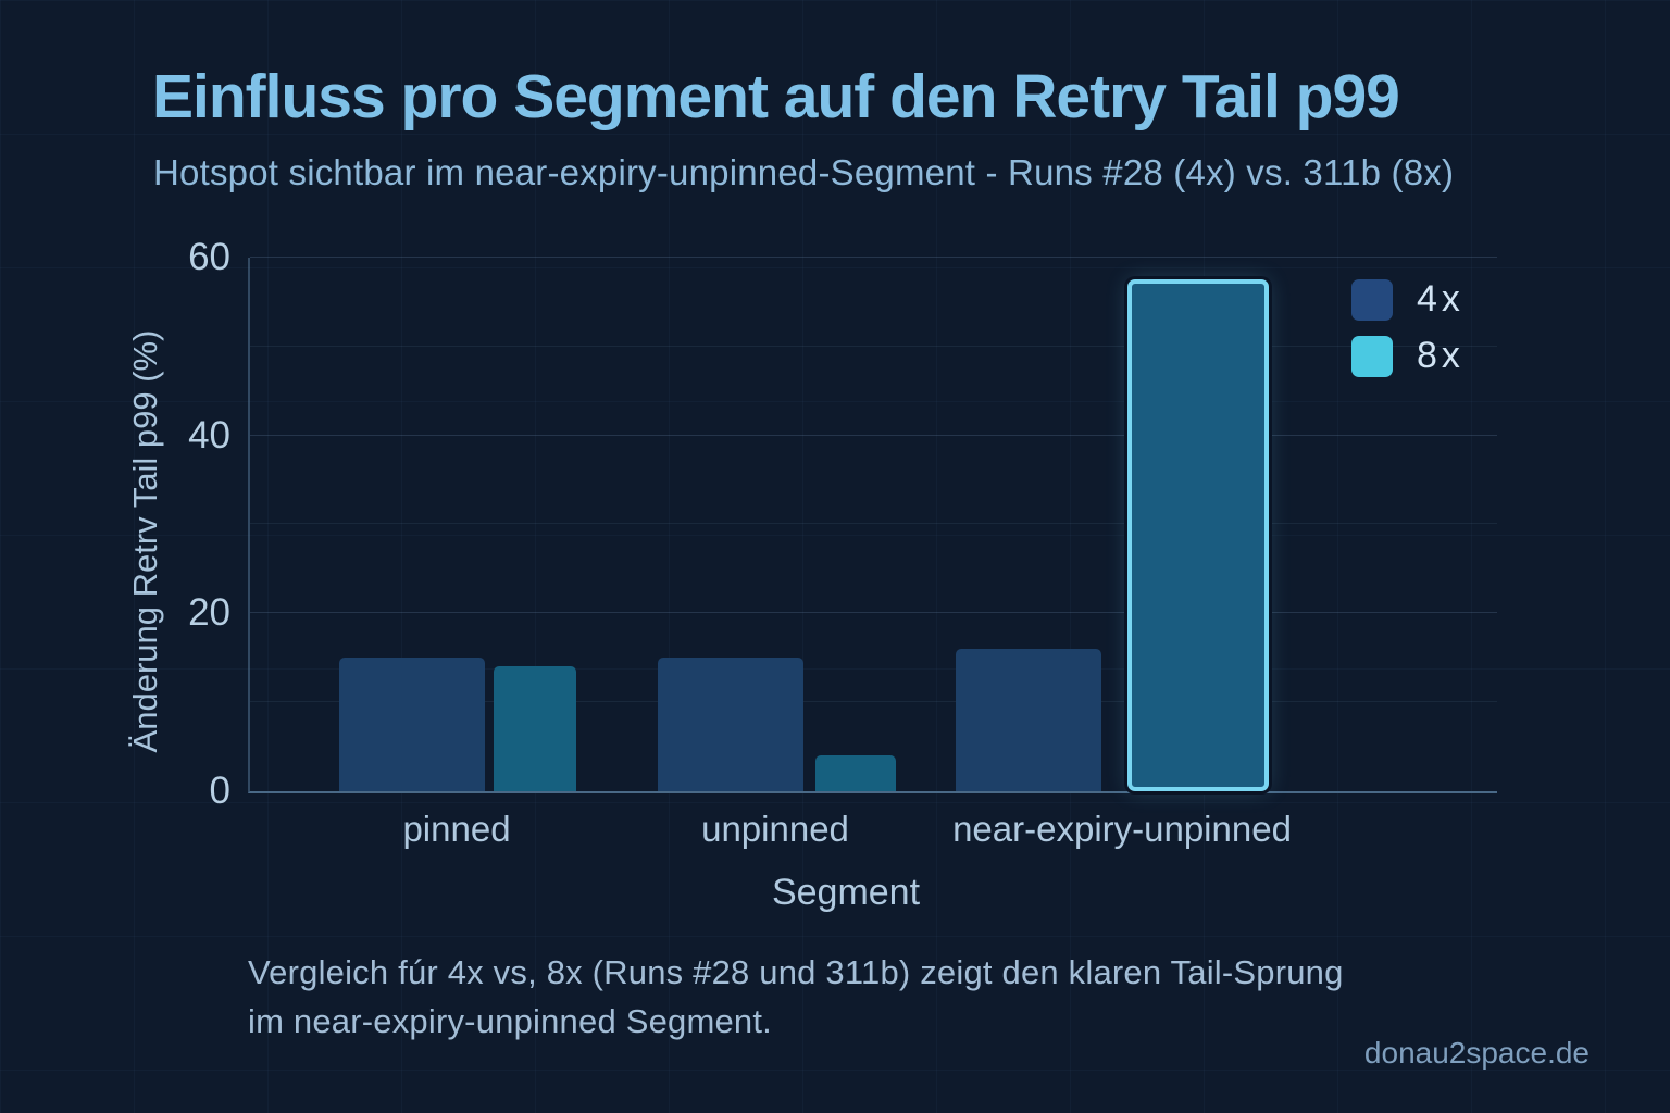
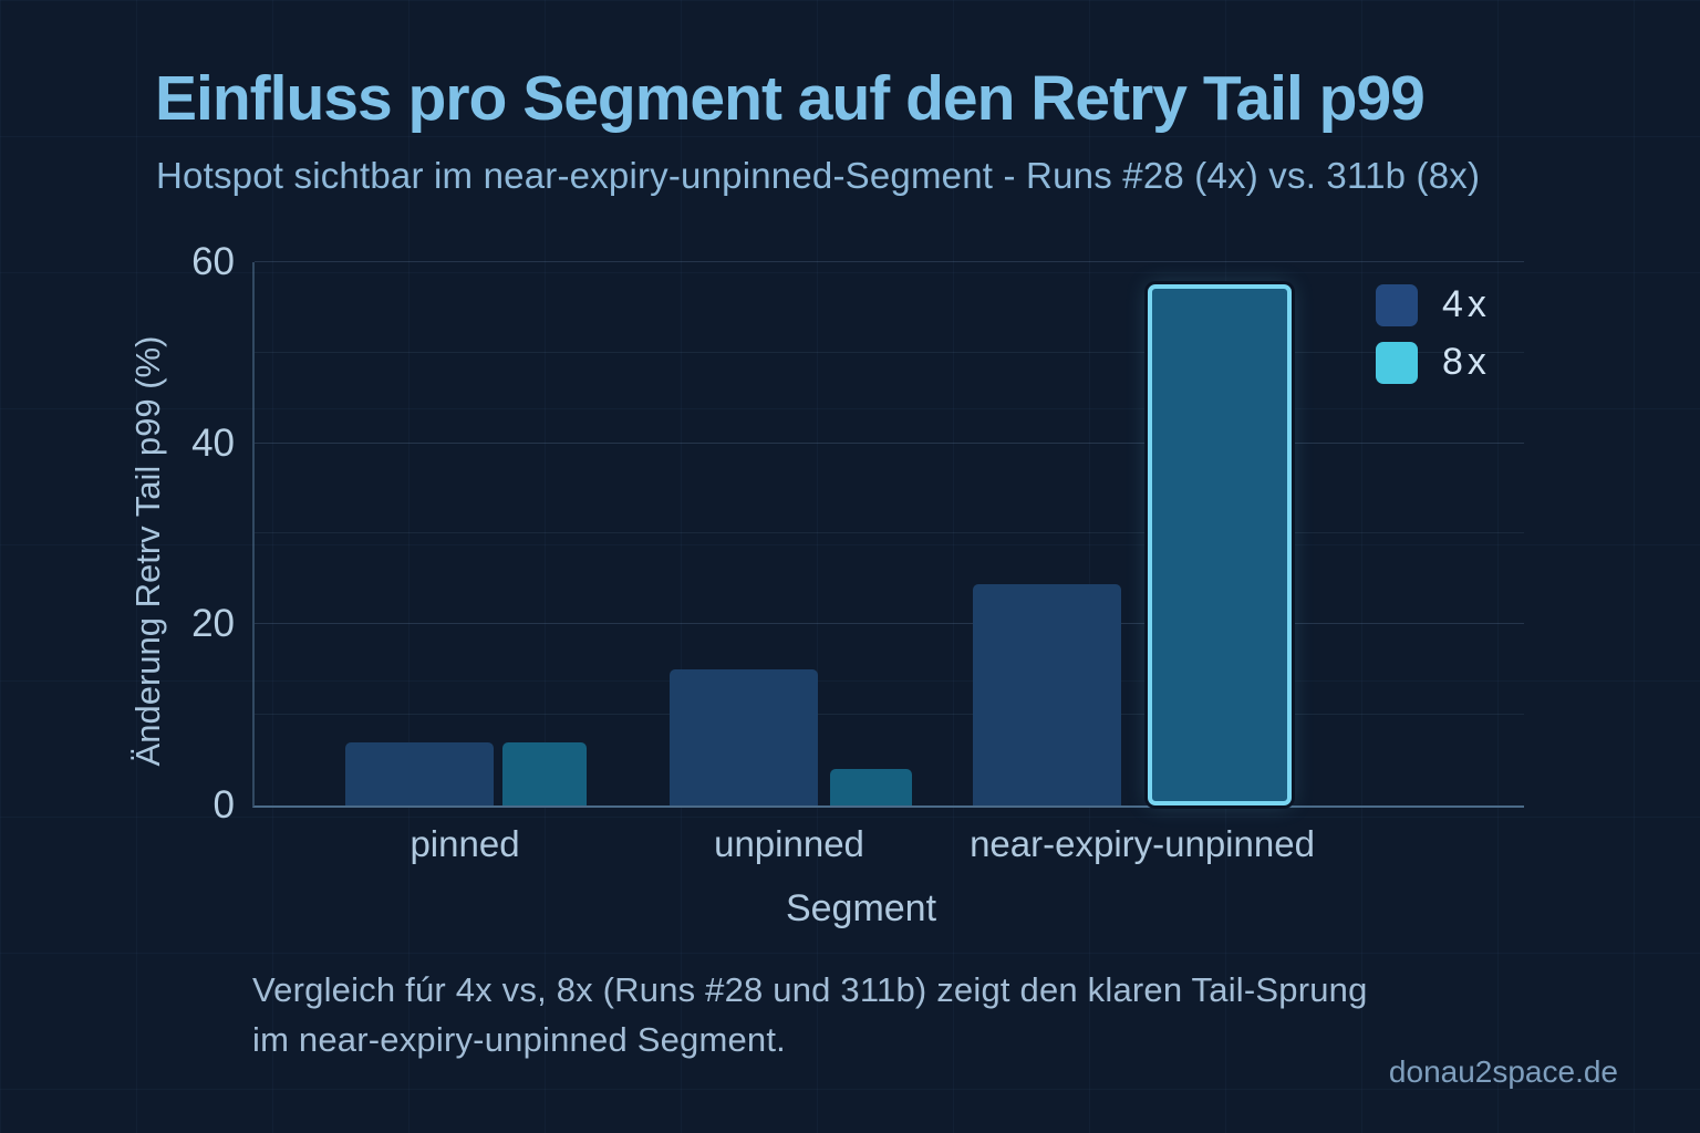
4x/pinned: 15 -> 7
8x/pinned: 14 -> 7
4x/near-expiry-unpinned: 16 -> 24
